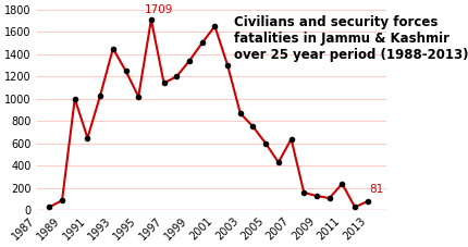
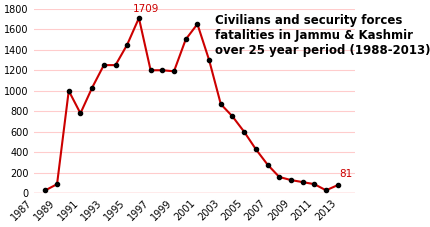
1991: 650 -> 780
1993: 1450 -> 1250
1995: 1020 -> 1450
1997: 1140 -> 1200
1999: 1340 -> 1190
2007: 640 -> 280
2011: 240 -> 90
